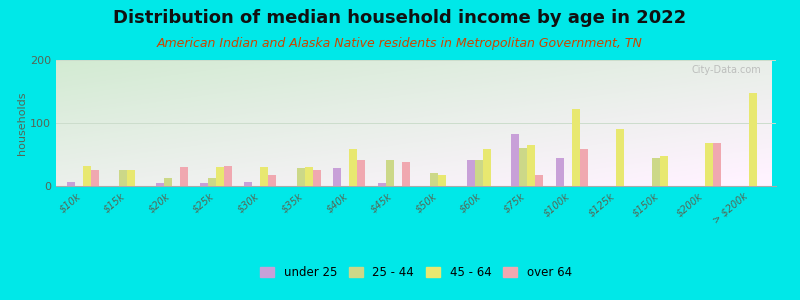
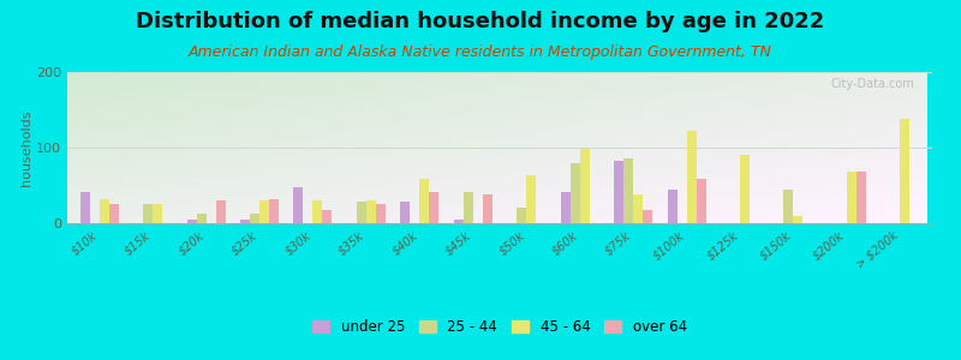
under 25/$10k: 7 -> 42
under 25/$30k: 7 -> 48
45 - 64/$50k: 18 -> 64
25 - 44/$60k: 42 -> 80
45 - 64/$60k: 58 -> 98
25 - 44/$75k: 60 -> 86
45 - 64/$75k: 65 -> 38
45 - 64/$150k: 48 -> 10
45 - 64/> $200k: 148 -> 138
